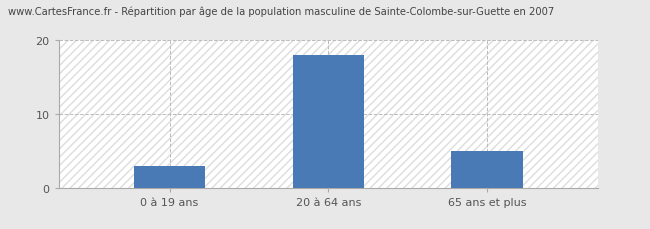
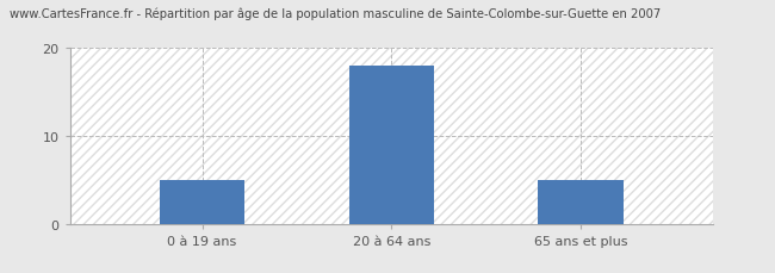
0 à 19 ans: 3 -> 5
